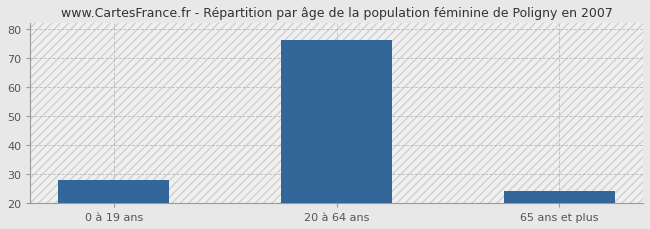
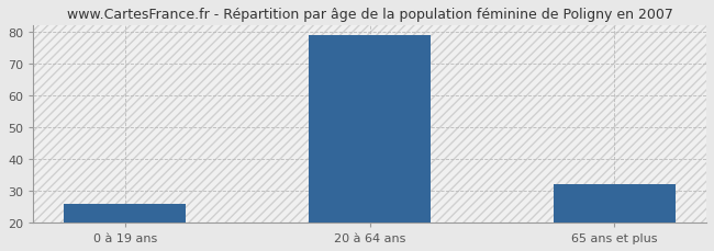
0 à 19 ans: 28 -> 26
20 à 64 ans: 76 -> 79
65 ans et plus: 24 -> 32
